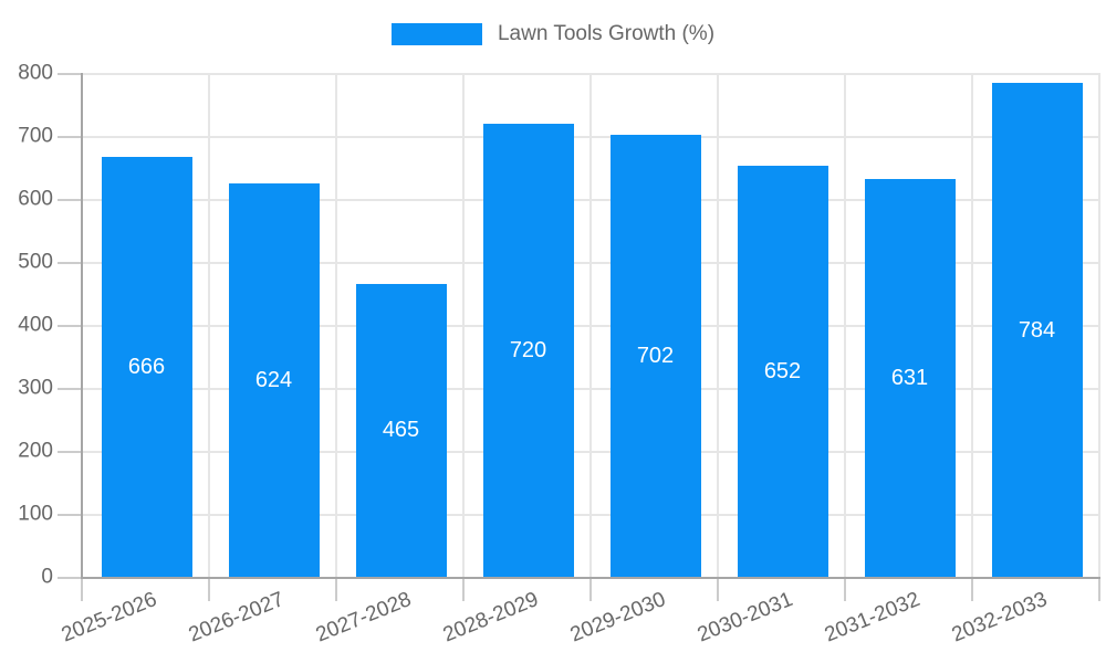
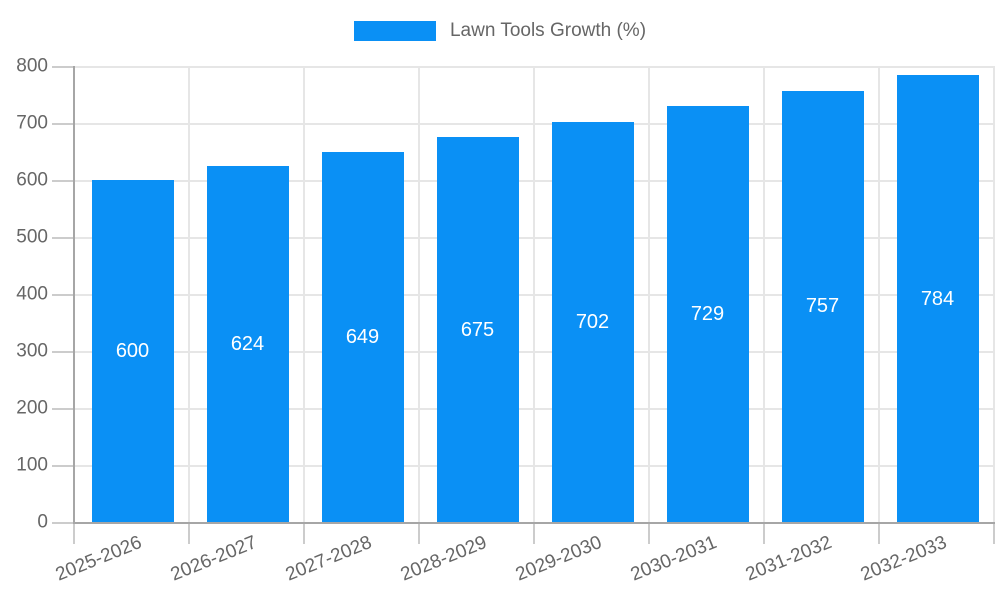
2025-2026: 666 -> 600
2027-2028: 465 -> 649
2028-2029: 720 -> 675
2030-2031: 652 -> 729
2031-2032: 631 -> 757
